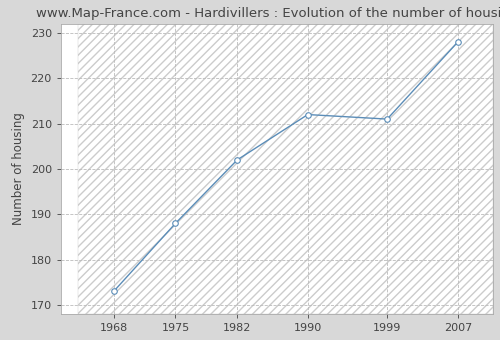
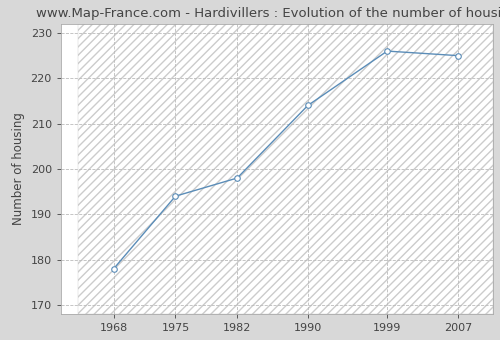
1968: 173 -> 178
1975: 188 -> 194
1982: 202 -> 198
1990: 212 -> 214
1999: 211 -> 226
2007: 228 -> 225
